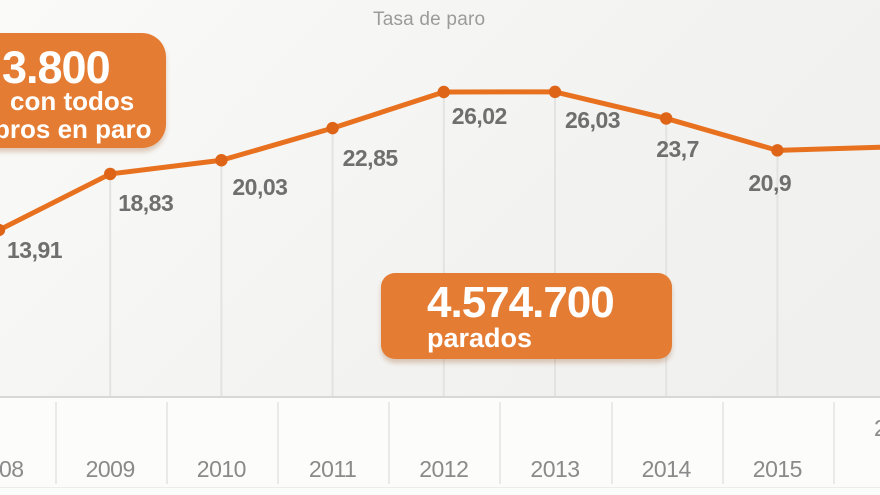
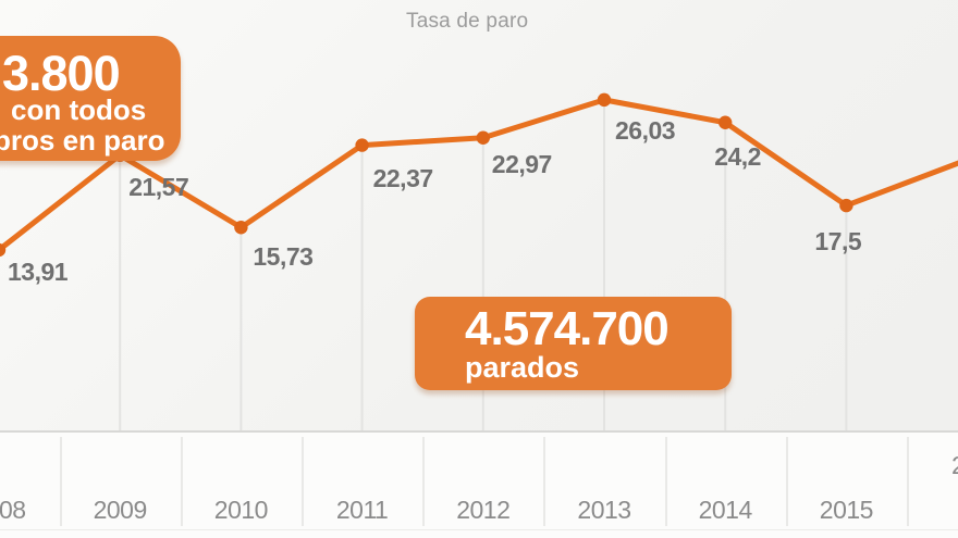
2009: 18,83 -> 21,57
2010: 20,03 -> 15,73
2011: 22,85 -> 22,37
2012: 26,02 -> 22,97
2014: 23,7 -> 24,2
2015: 20,9 -> 17,5
